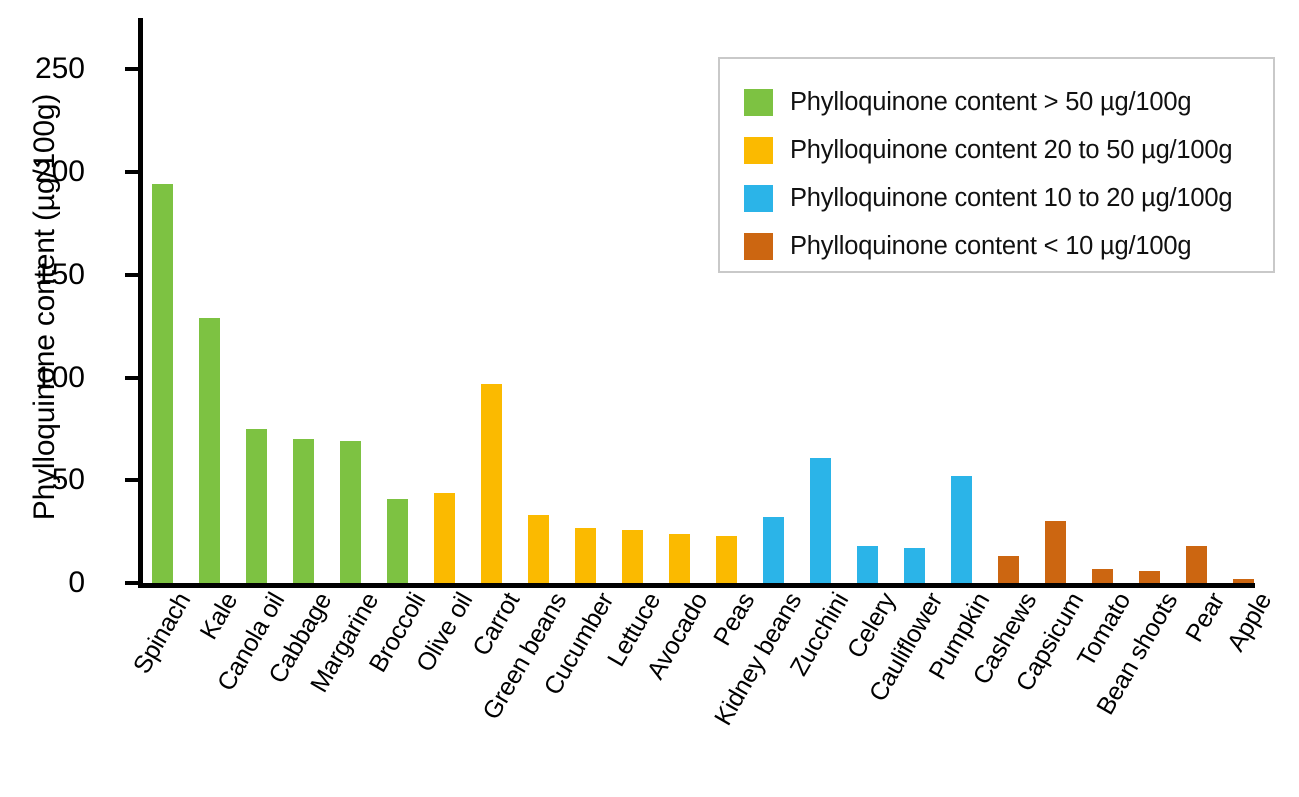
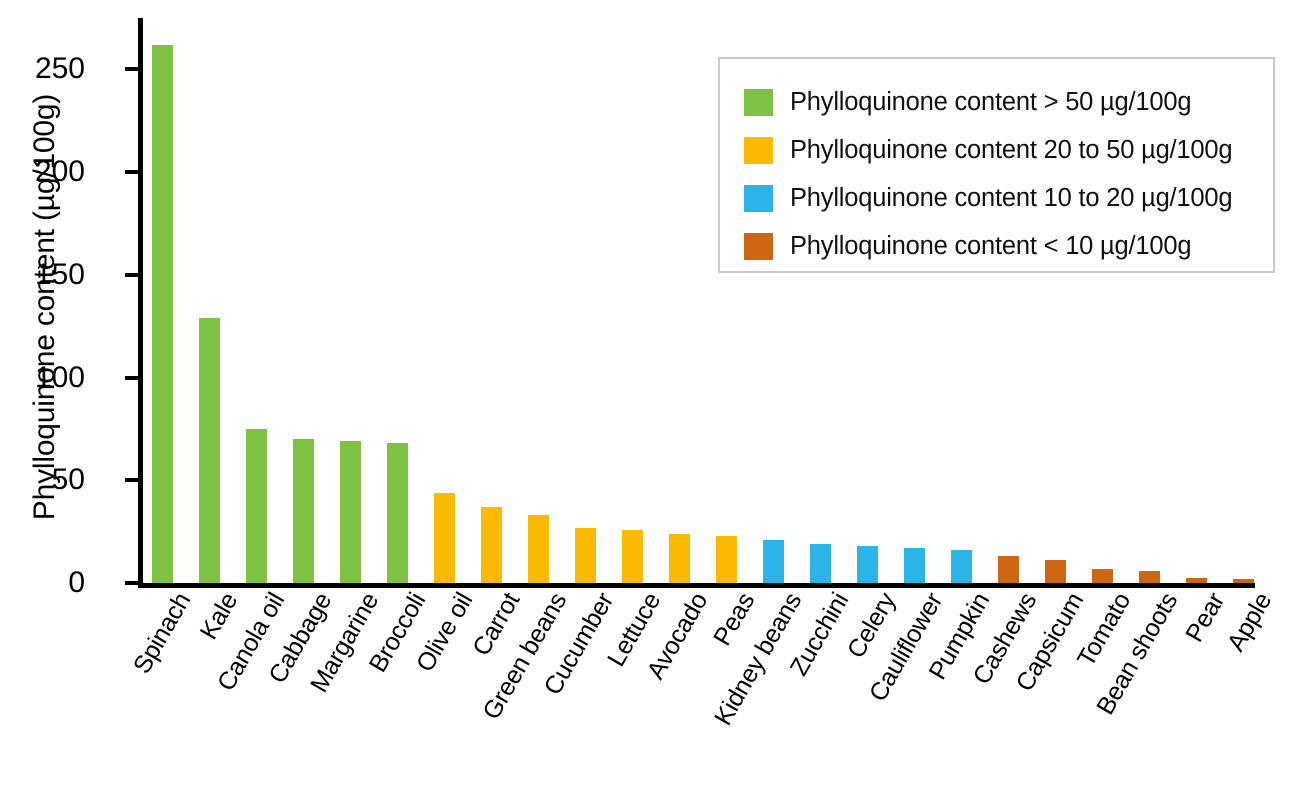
Spinach: 194 -> 262
Broccoli: 41 -> 68
Carrot: 97 -> 37
Kidney beans: 32 -> 21
Zucchini: 61 -> 19
Pumpkin: 52 -> 16
Capsicum: 30 -> 11
Pear: 18 -> 2
